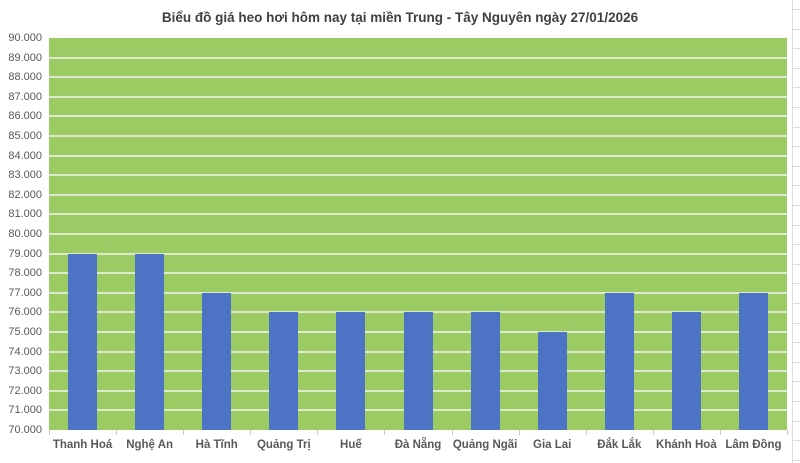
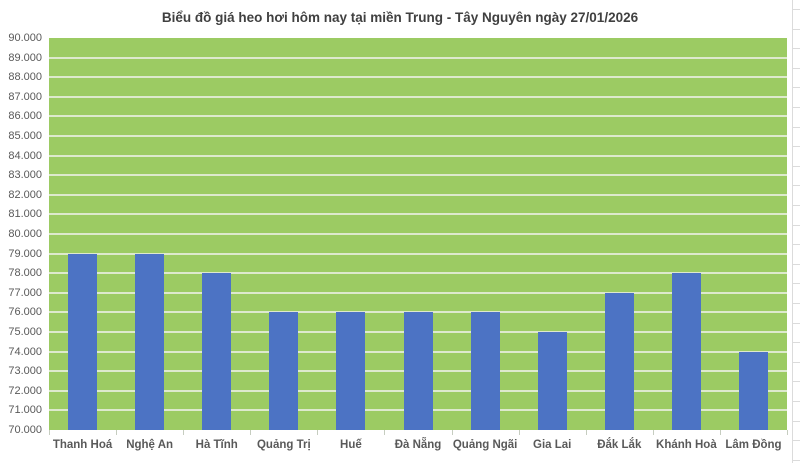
Hà Tĩnh: 77000 -> 78000
Khánh Hoà: 76000 -> 78000
Lâm Đồng: 77000 -> 74000
